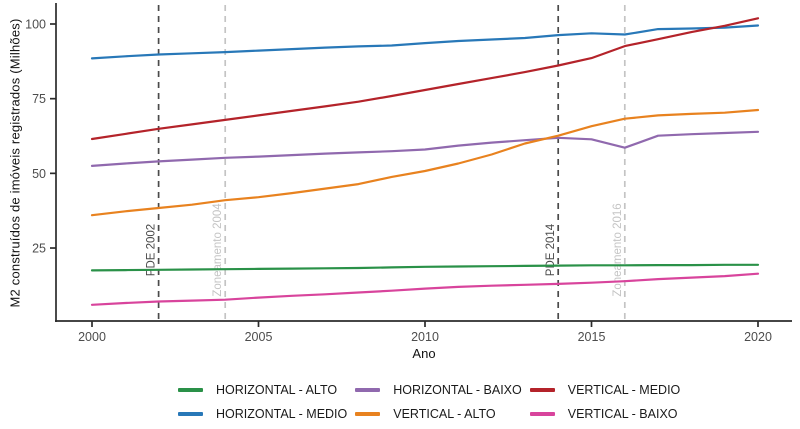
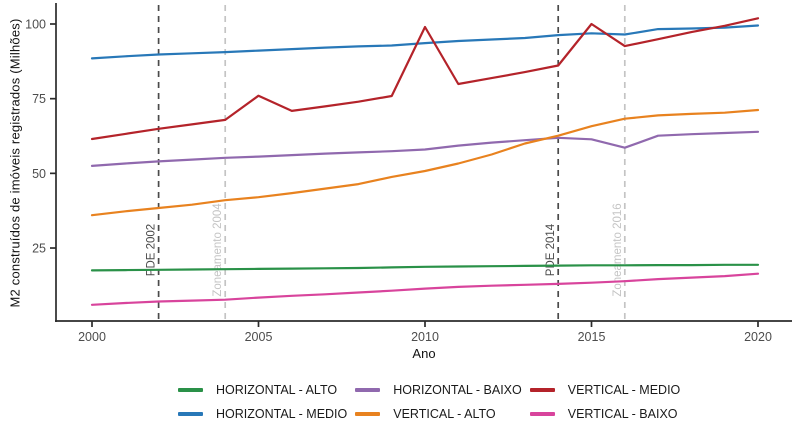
VERTICAL - MEDIO/2005: 69 -> 76
VERTICAL - MEDIO/2010: 78 -> 99
VERTICAL - MEDIO/2015: 89 -> 100
